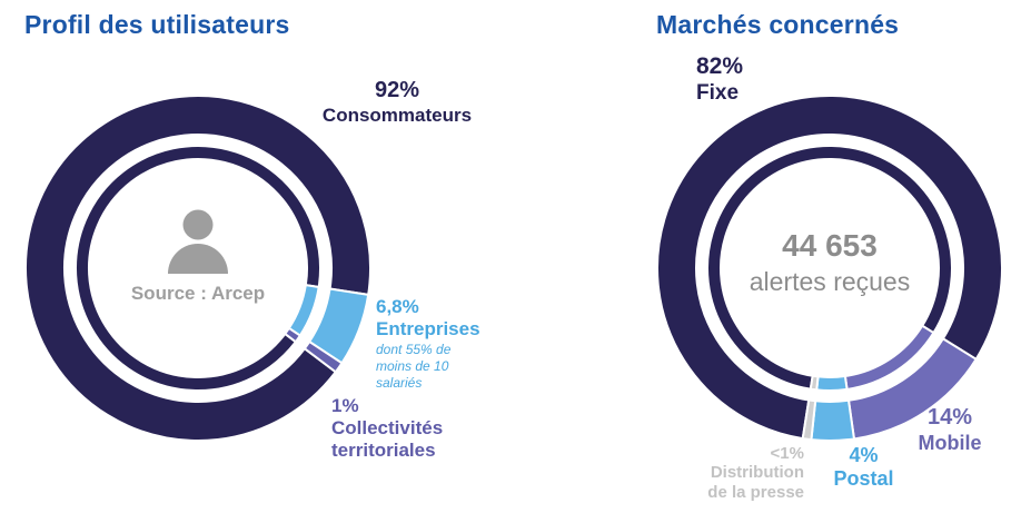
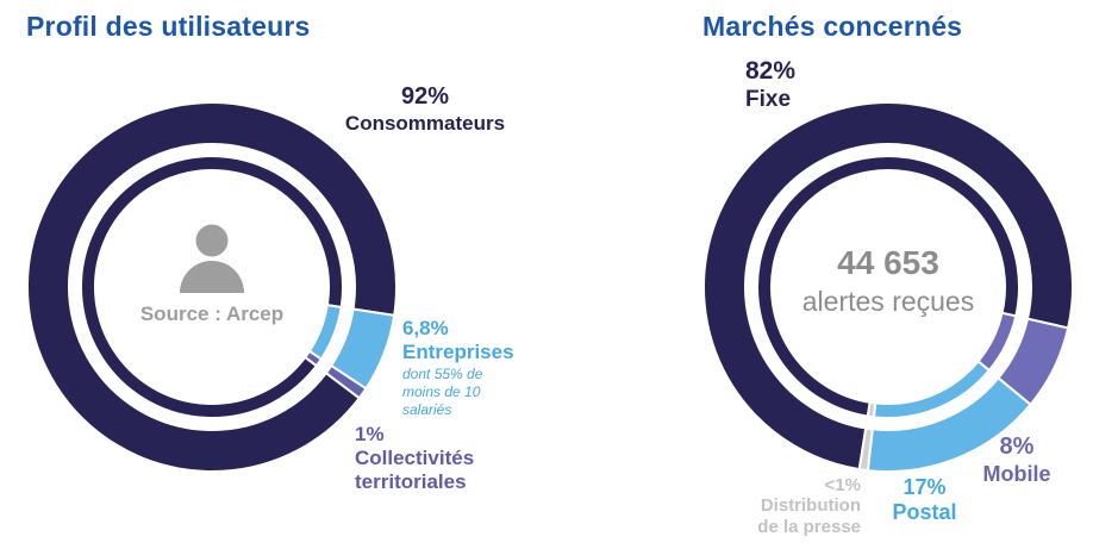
Marchés concernés/Mobile: 14% -> 8%
Marchés concernés/Postal: 4% -> 17%
